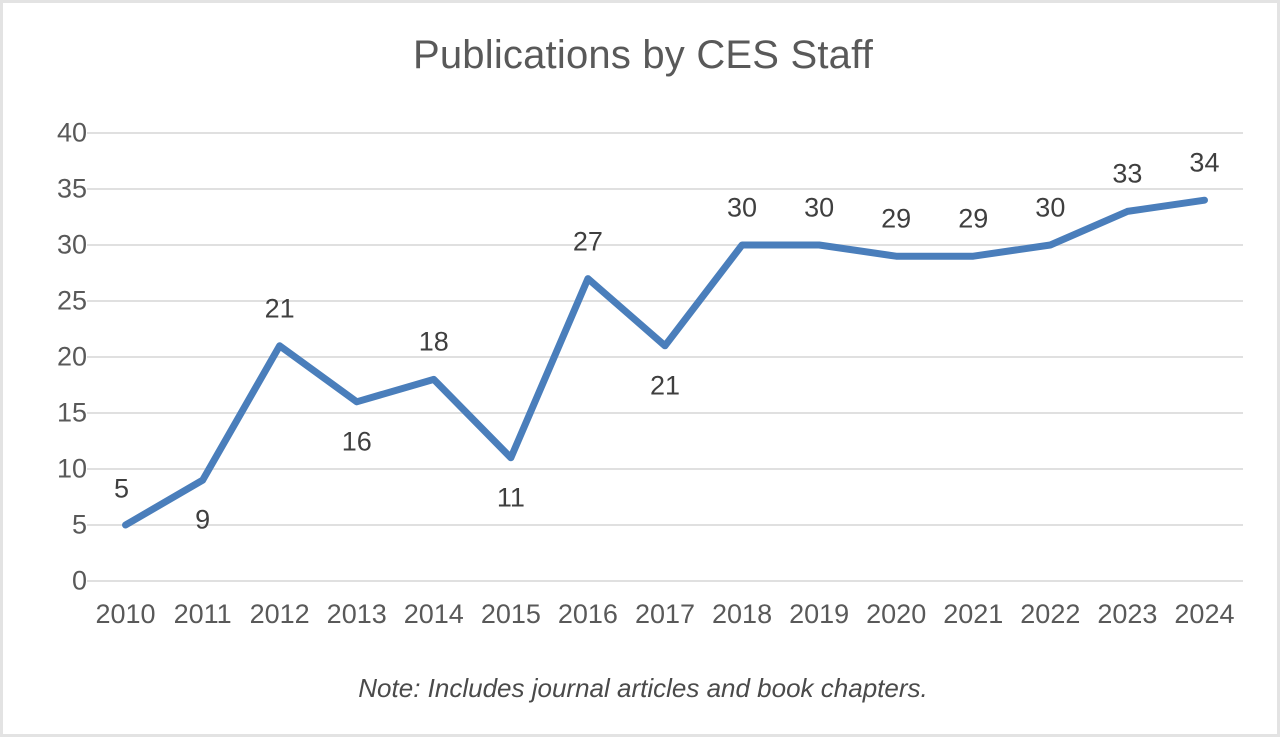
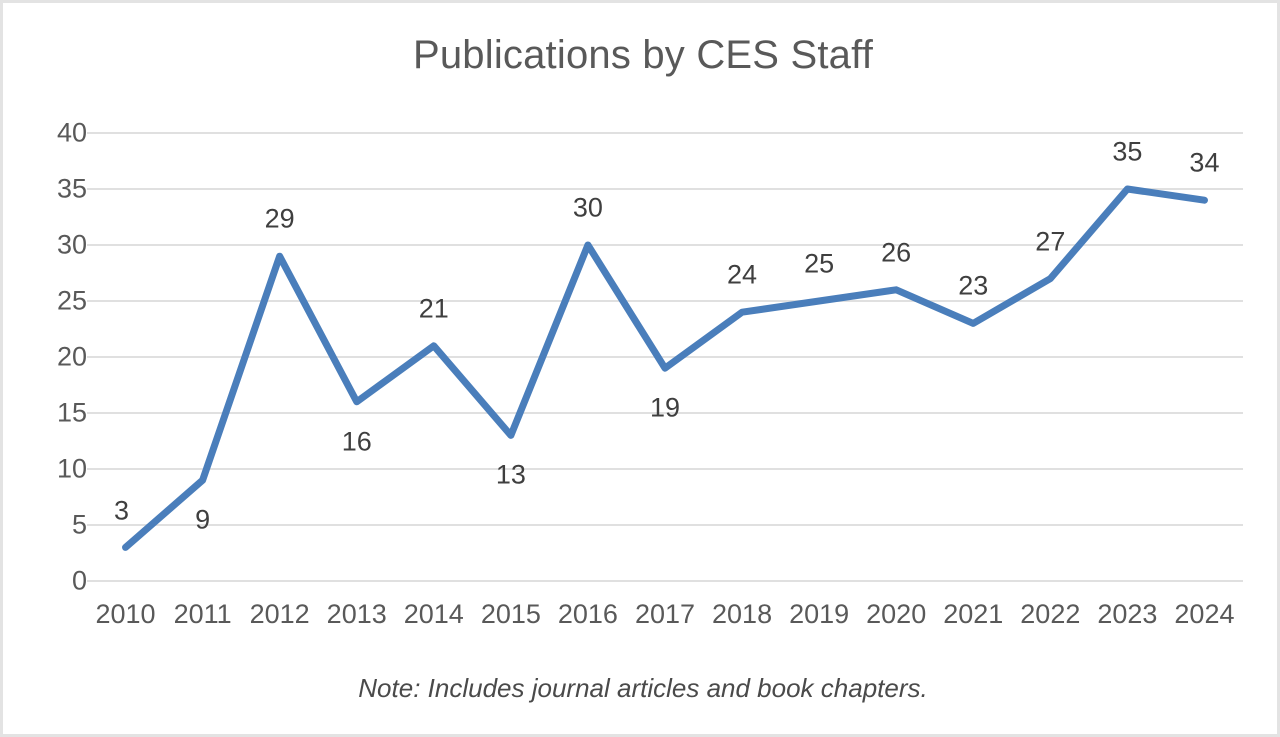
2010: 5 -> 3
2012: 21 -> 29
2014: 18 -> 21
2015: 11 -> 13
2016: 27 -> 30
2017: 21 -> 19
2018: 30 -> 24
2019: 30 -> 25
2020: 29 -> 26
2021: 29 -> 23
2022: 30 -> 27
2023: 33 -> 35
